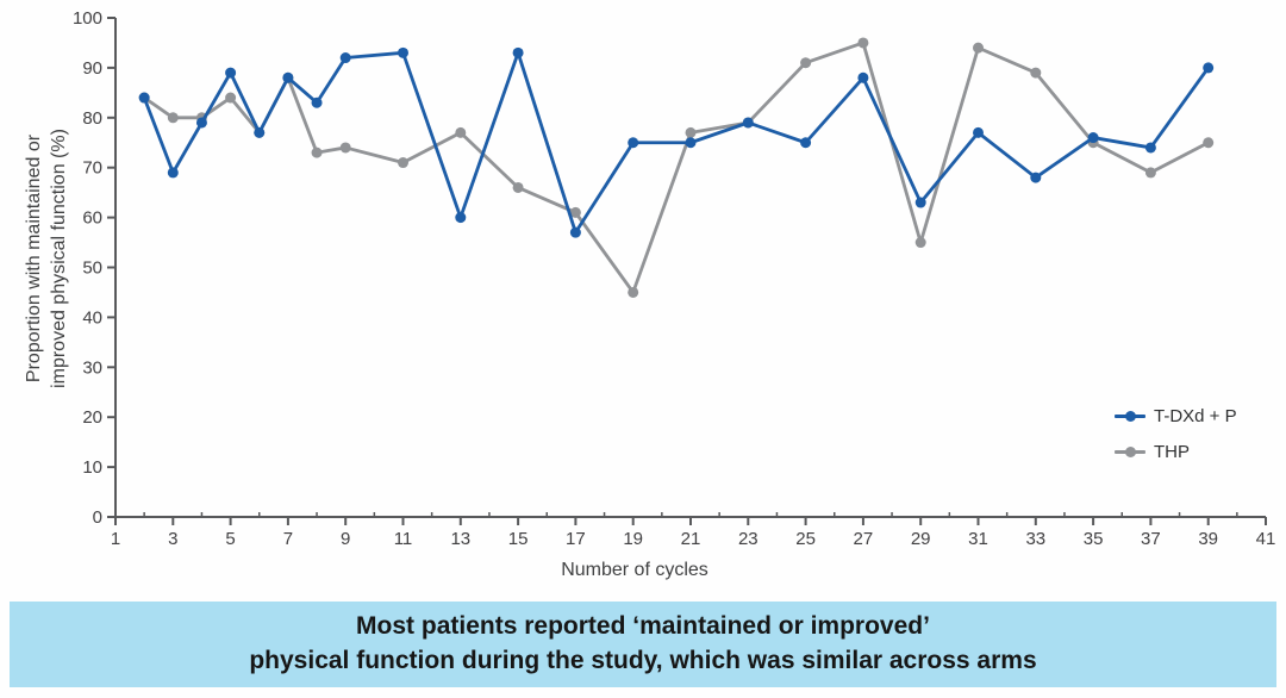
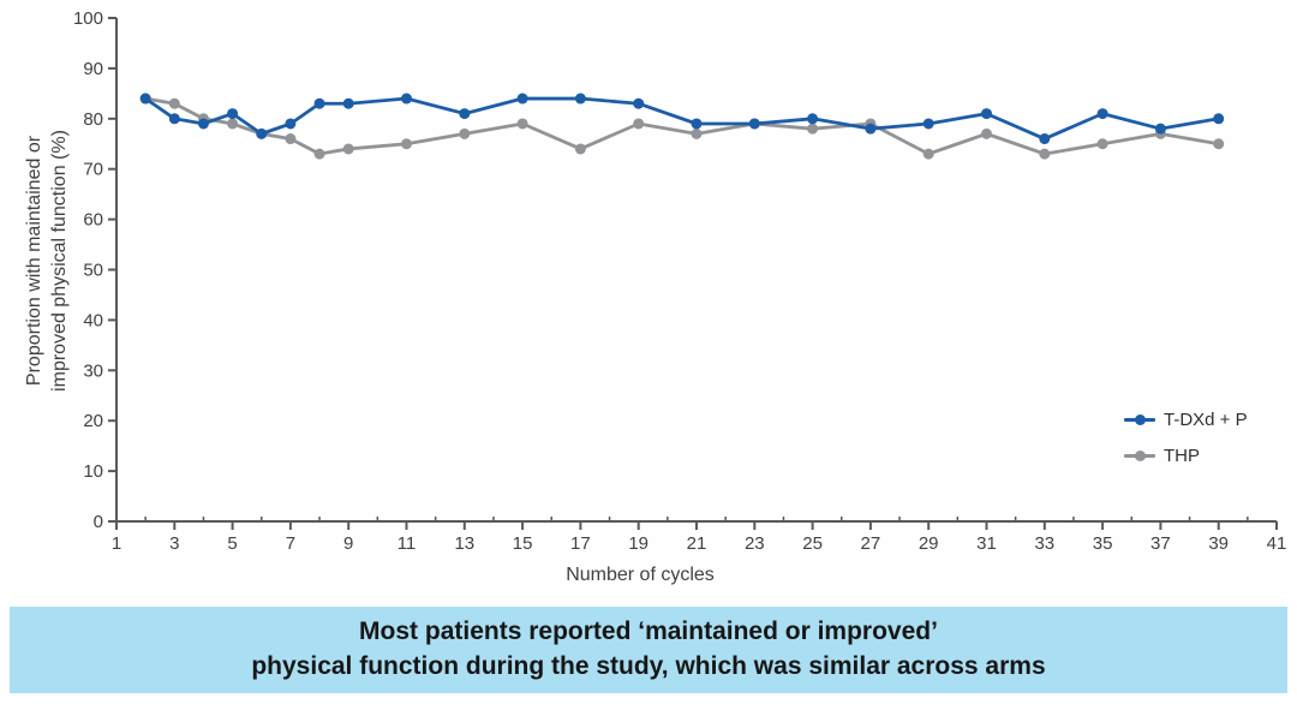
THP/3: 80 -> 83
T-DXd + P/3: 69 -> 80
THP/5: 84 -> 79
T-DXd + P/5: 89 -> 81
THP/7: 88 -> 76
T-DXd + P/7: 88 -> 79
T-DXd + P/9: 92 -> 83
THP/11: 71 -> 75
T-DXd + P/11: 93 -> 84
T-DXd + P/13: 60 -> 81
THP/15: 66 -> 79
T-DXd + P/15: 93 -> 84
THP/17: 61 -> 74
T-DXd + P/17: 57 -> 84
THP/19: 45 -> 79
T-DXd + P/19: 75 -> 83
T-DXd + P/21: 75 -> 79
THP/25: 91 -> 78
T-DXd + P/25: 75 -> 80
THP/27: 95 -> 79
T-DXd + P/27: 88 -> 78
THP/29: 55 -> 73
T-DXd + P/29: 63 -> 79
THP/31: 94 -> 77
T-DXd + P/31: 77 -> 81
THP/33: 89 -> 73
T-DXd + P/33: 68 -> 76
T-DXd + P/35: 76 -> 81
THP/37: 69 -> 77
T-DXd + P/37: 74 -> 78
T-DXd + P/39: 90 -> 80
